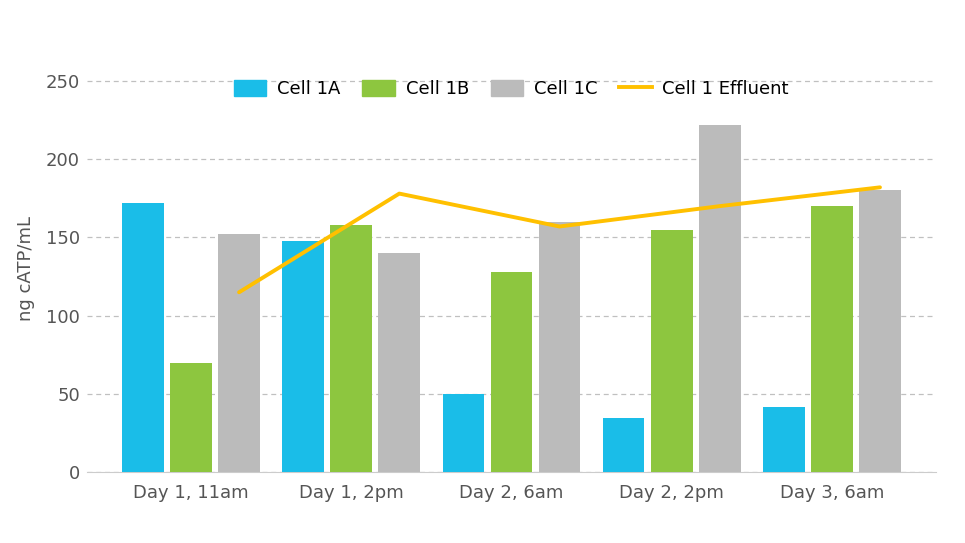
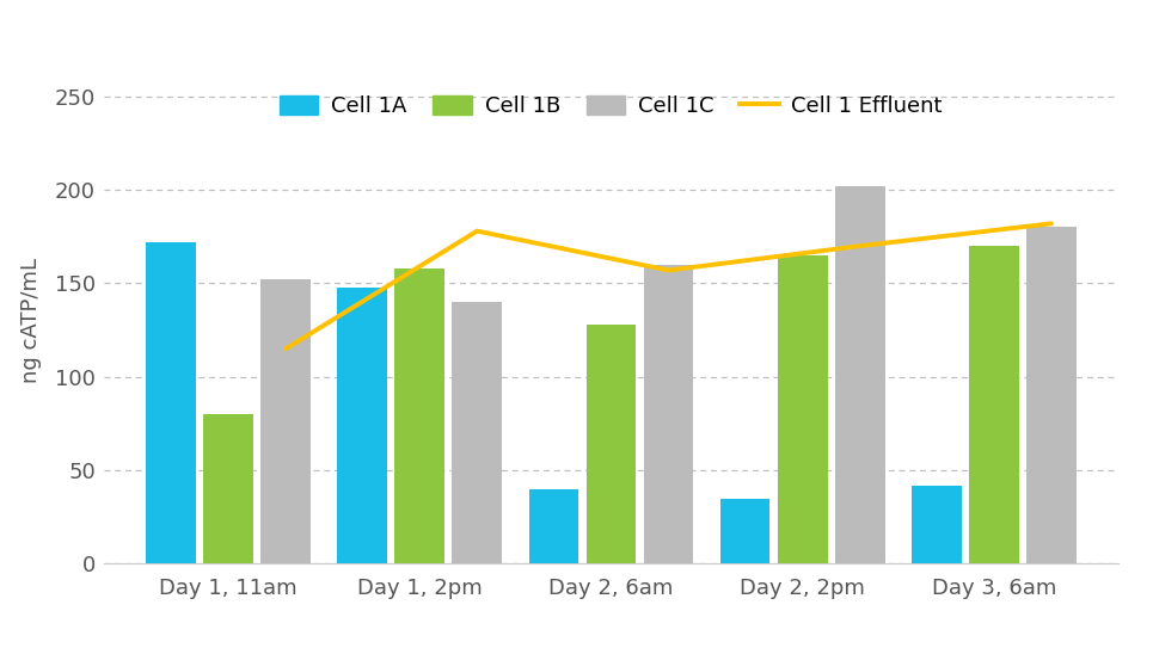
Cell 1B/Day 1, 11am: 70 -> 80
Cell 1A/Day 2, 6am: 50 -> 40
Cell 1B/Day 2, 2pm: 155 -> 165
Cell 1C/Day 2, 2pm: 222 -> 202
